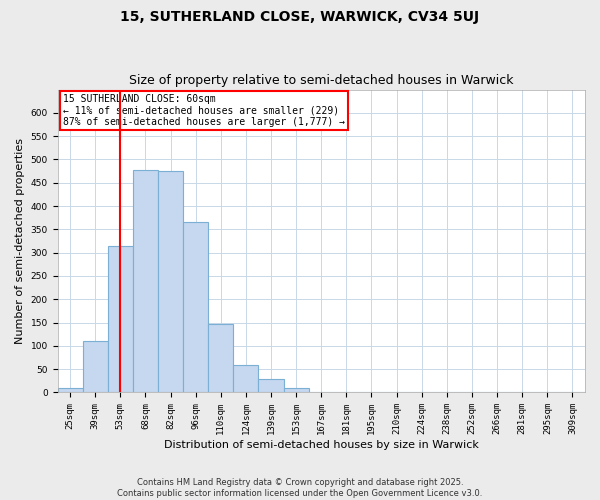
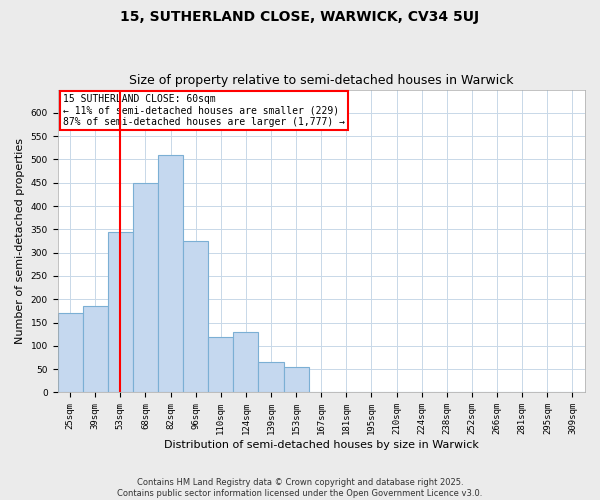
25sqm: 10 -> 170
39sqm: 110 -> 185
53sqm: 315 -> 345
68sqm: 478 -> 450
82sqm: 475 -> 510
96sqm: 365 -> 325
110sqm: 148 -> 120
124sqm: 60 -> 130
139sqm: 28 -> 65
153sqm: 10 -> 55
